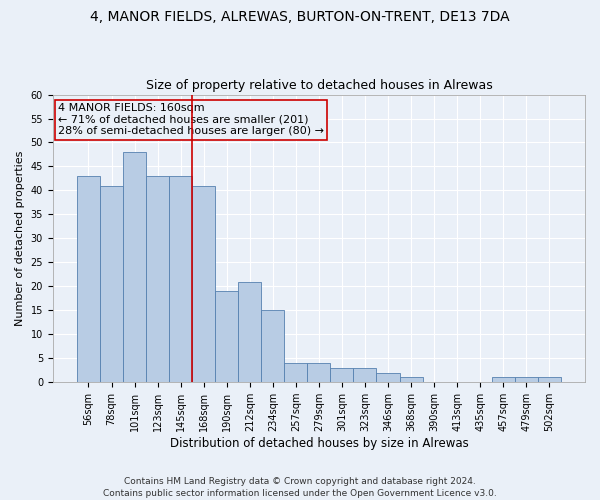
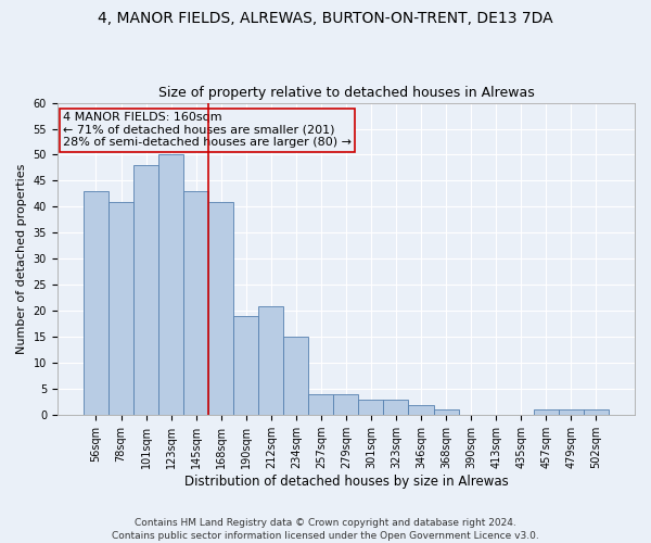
123sqm: 43 -> 50
